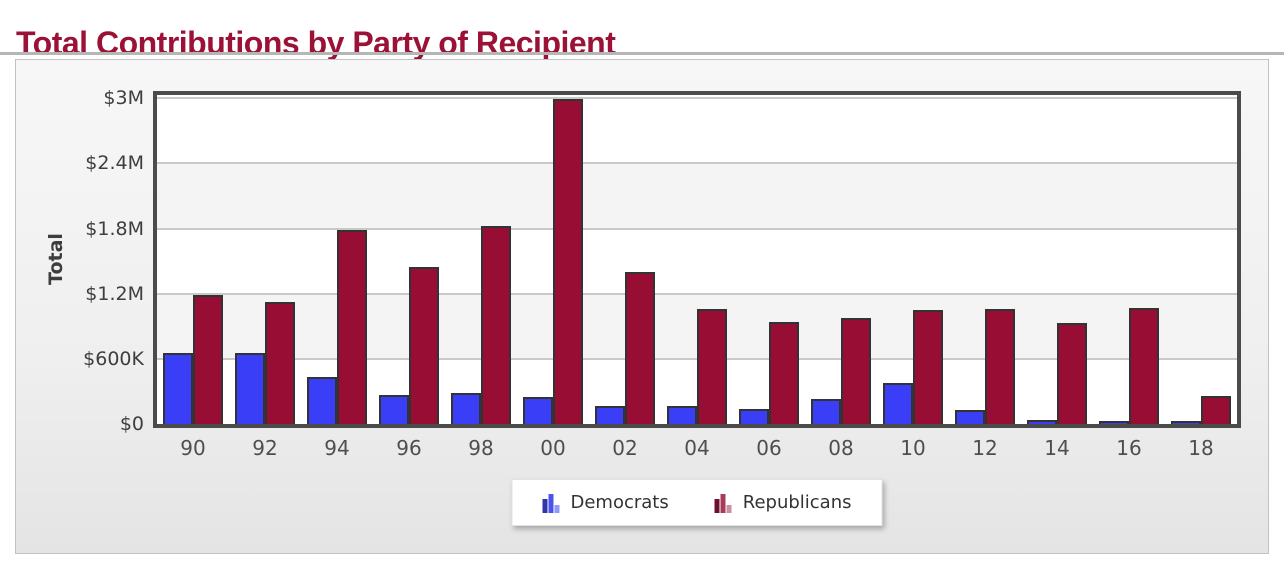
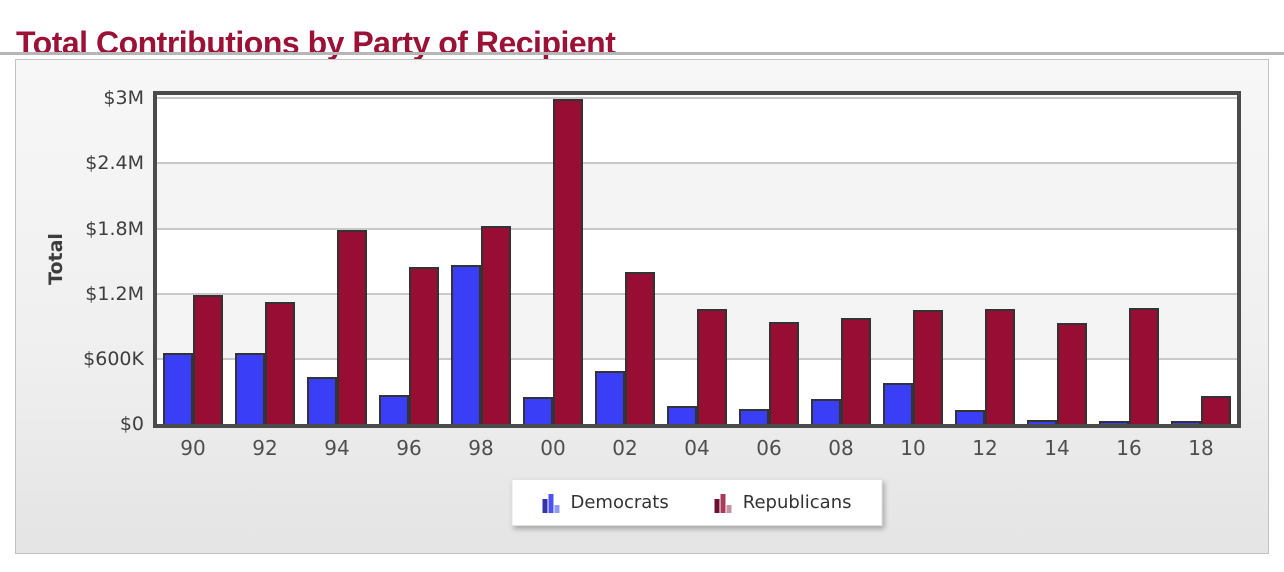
Democrats/98: $0.28M -> $1.46M
Democrats/02: $0.16M -> $0.49M
